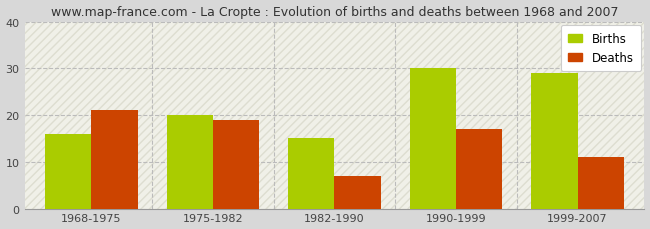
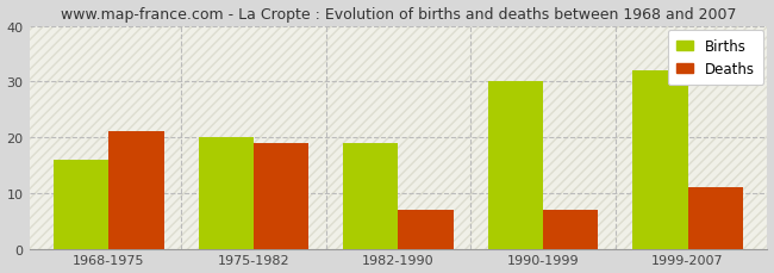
Births/1982-1990: 15 -> 19
Deaths/1990-1999: 17 -> 7
Births/1999-2007: 29 -> 32
